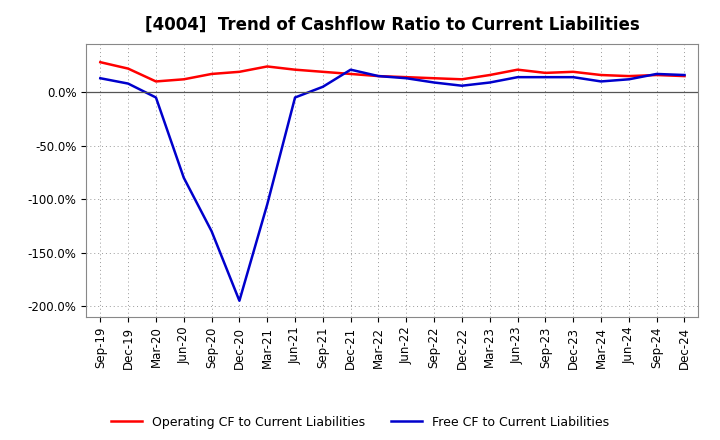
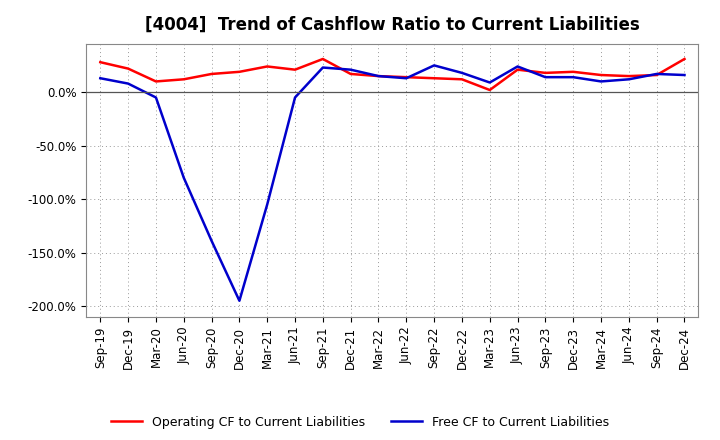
Free CF to Current Liabilities/Sep-20: -130% -> -139%
Operating CF to Current Liabilities/Sep-21: 19% -> 31%
Free CF to Current Liabilities/Sep-21: 5% -> 23%
Free CF to Current Liabilities/Sep-22: 9% -> 25%
Free CF to Current Liabilities/Dec-22: 6% -> 18%
Operating CF to Current Liabilities/Mar-23: 16% -> 2%
Free CF to Current Liabilities/Jun-23: 14% -> 24%
Operating CF to Current Liabilities/Dec-24: 15% -> 31%
